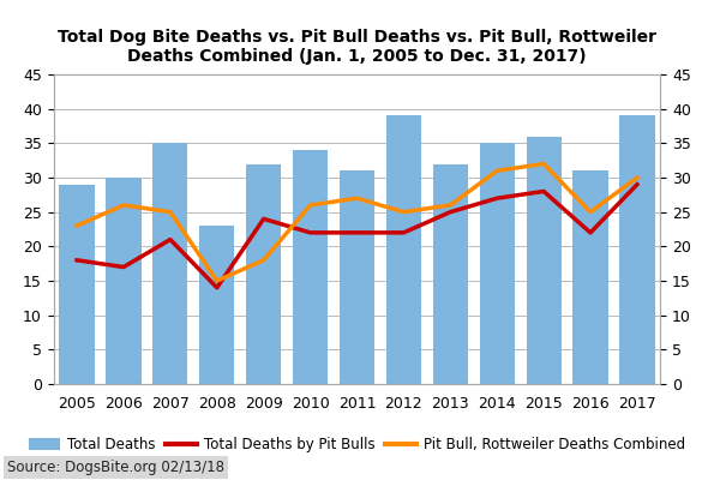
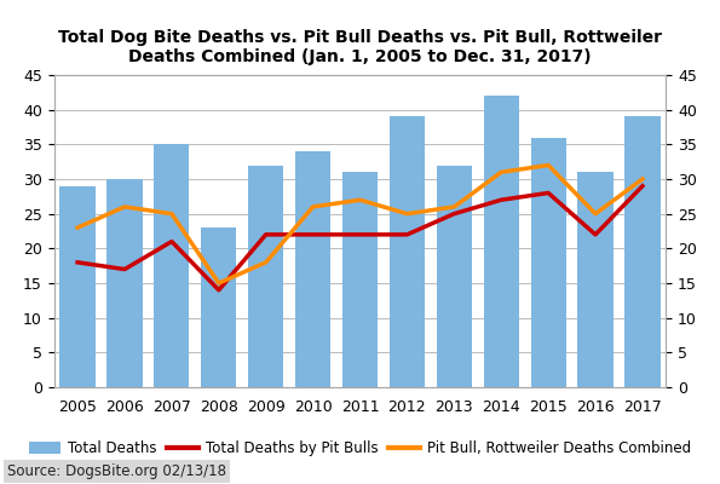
Total Deaths by Pit Bulls/2009: 24 -> 22
Total Deaths/2014: 35 -> 42
